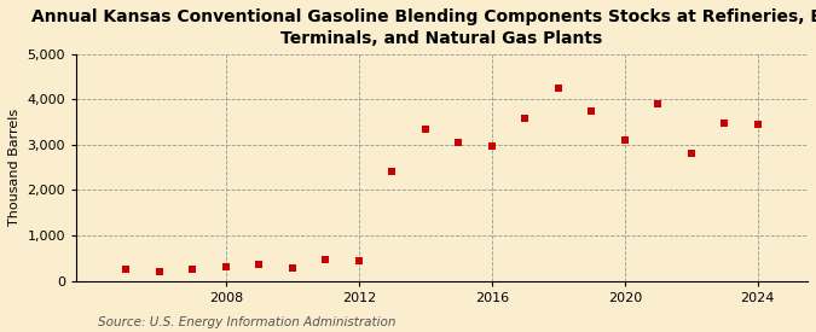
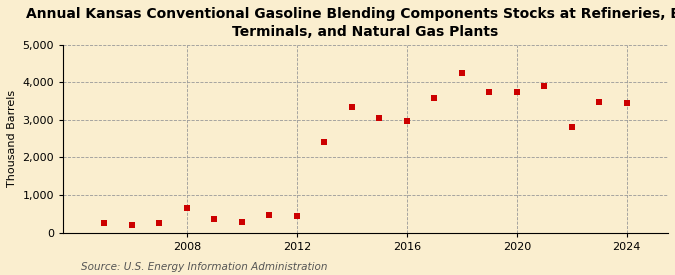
2008: 300 -> 650
2020: 3,100 -> 3,750
